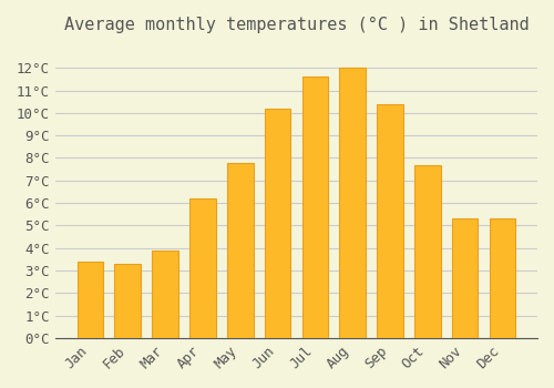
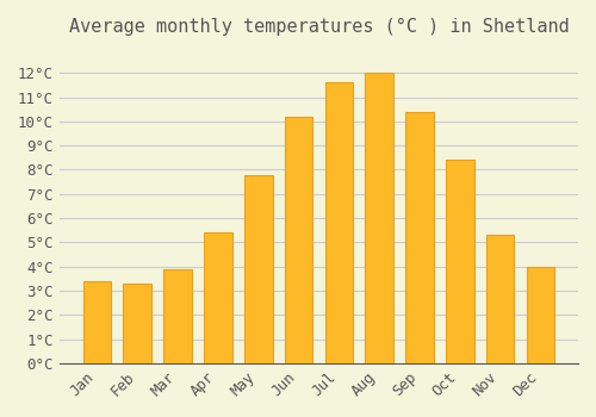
Apr: 6.2°C -> 5.4°C
Oct: 7.7°C -> 8.4°C
Dec: 5.3°C -> 4.0°C
